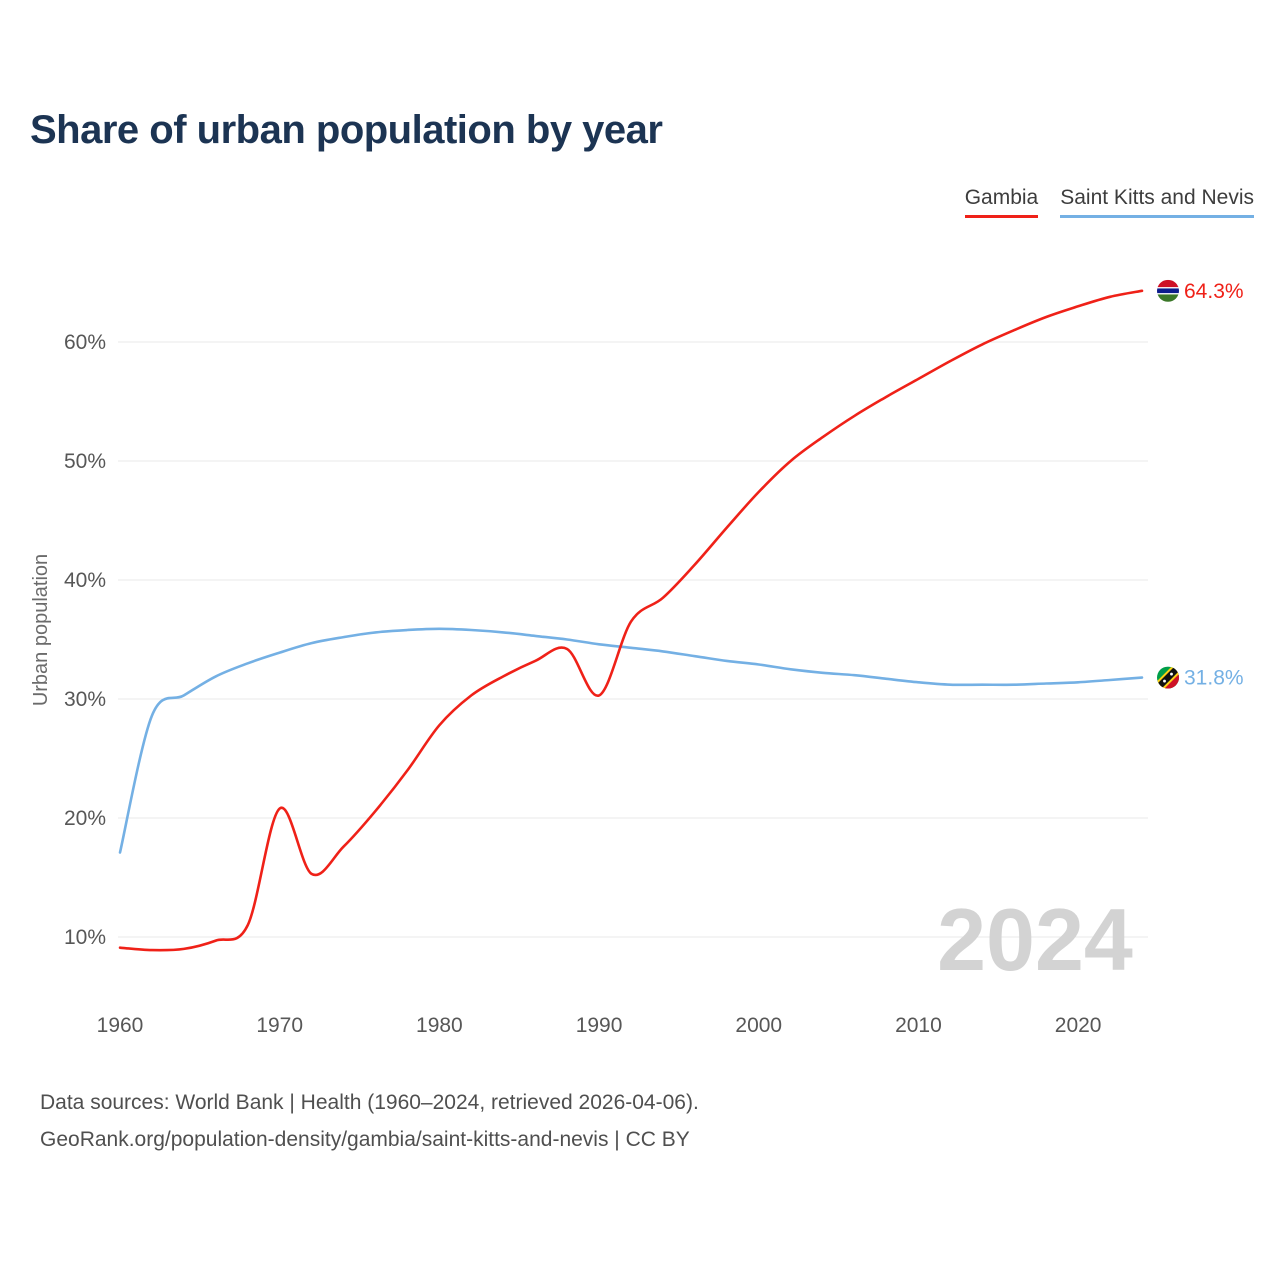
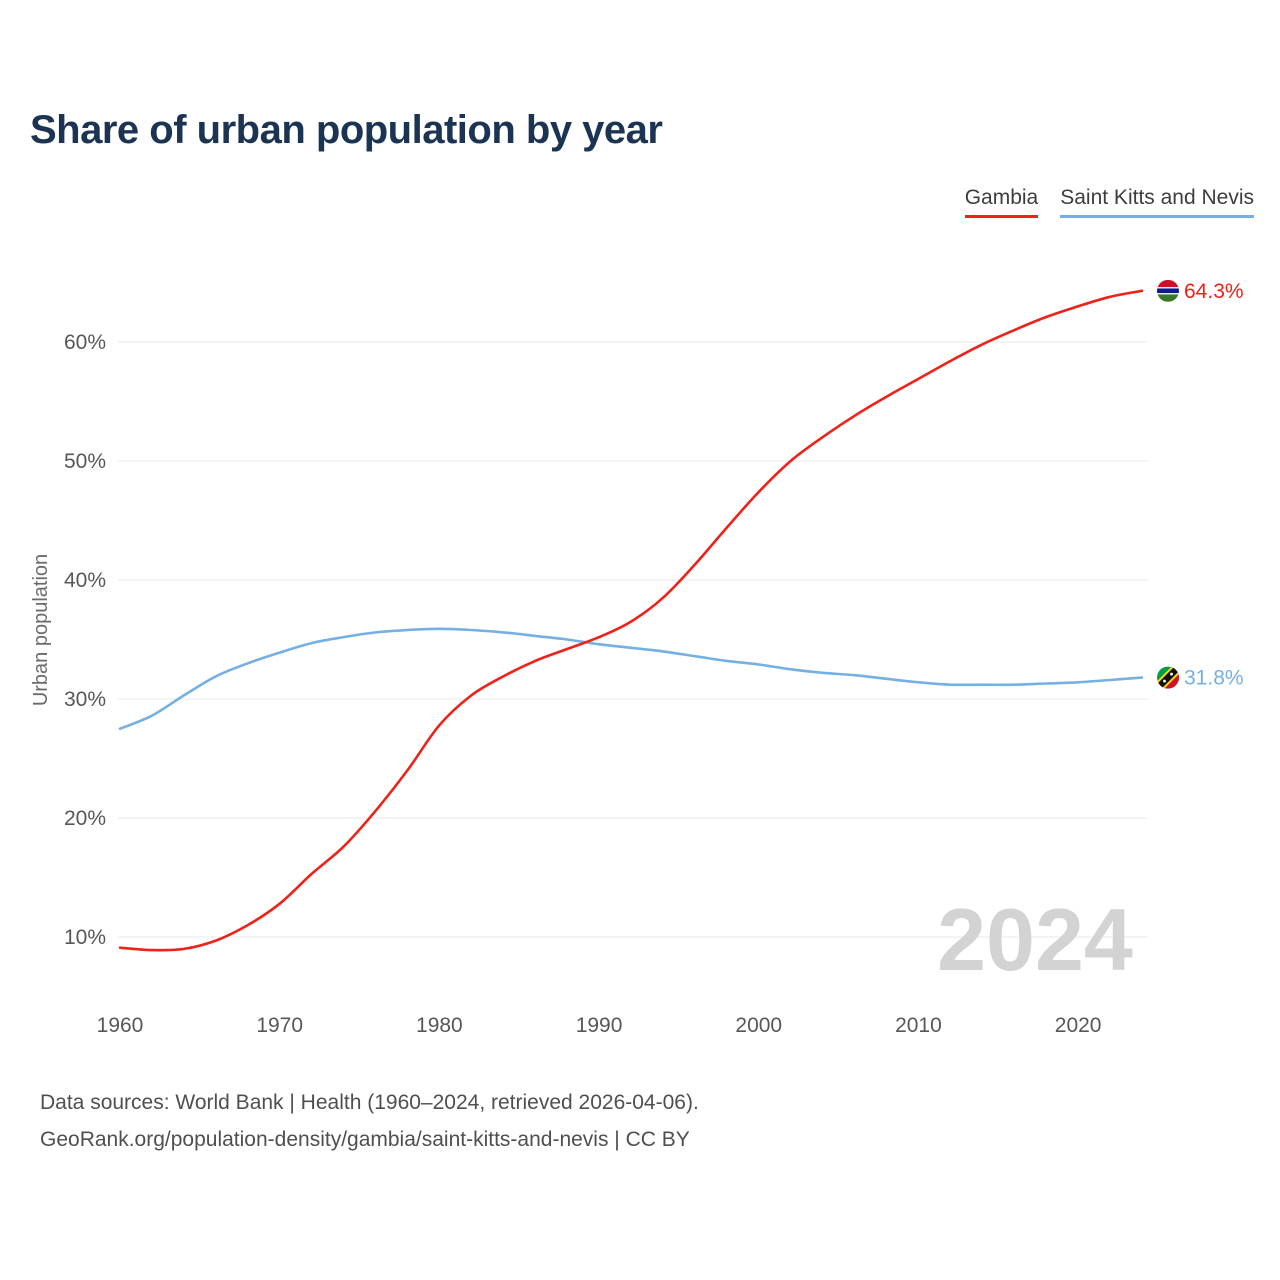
Saint Kitts and Nevis/1960: 17.1% -> 27.5%
Gambia/1970: 20.8% -> 12.8%
Gambia/1990: 30.3% -> 35.2%
